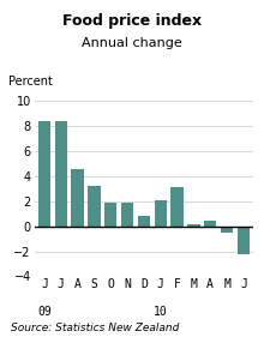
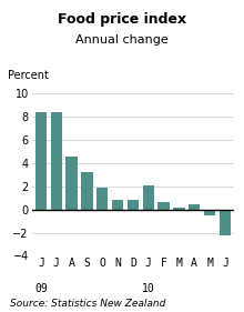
N: 1.9 -> 0.8
F: 3.1 -> 0.7
